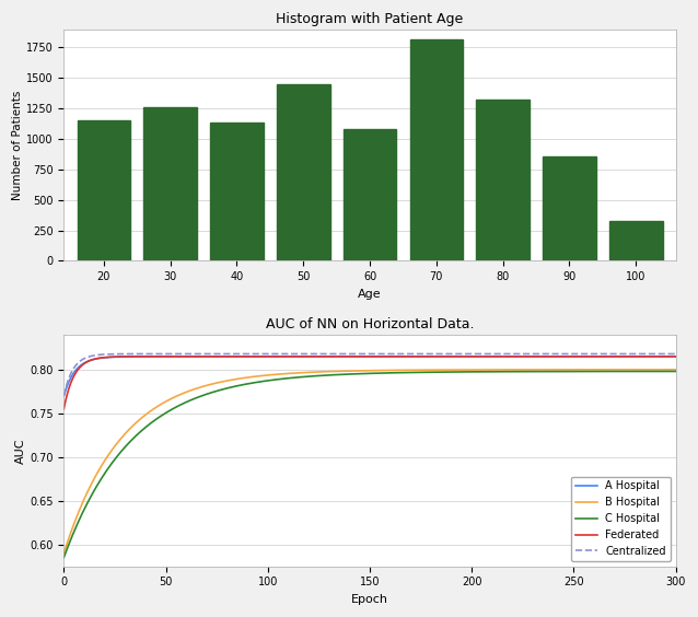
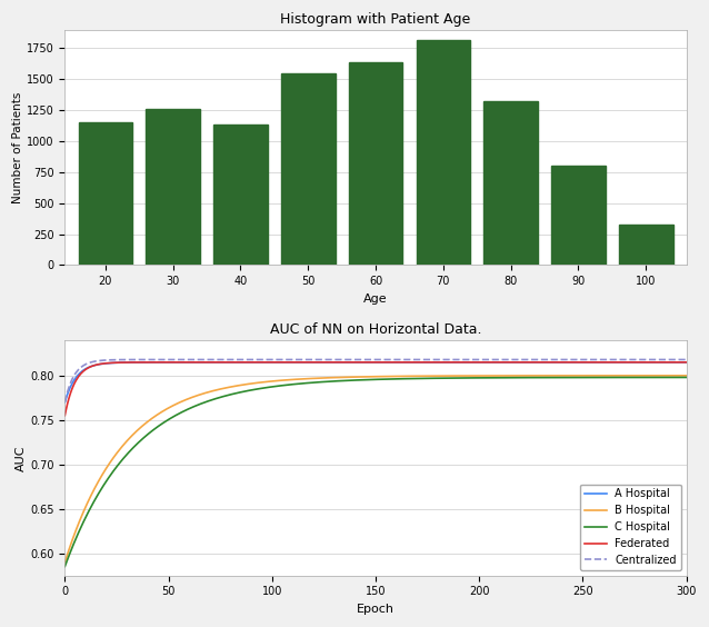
Histogram with Patient Age/50: 1450 -> 1550
Histogram with Patient Age/60: 1080 -> 1640
Histogram with Patient Age/90: 860 -> 800
